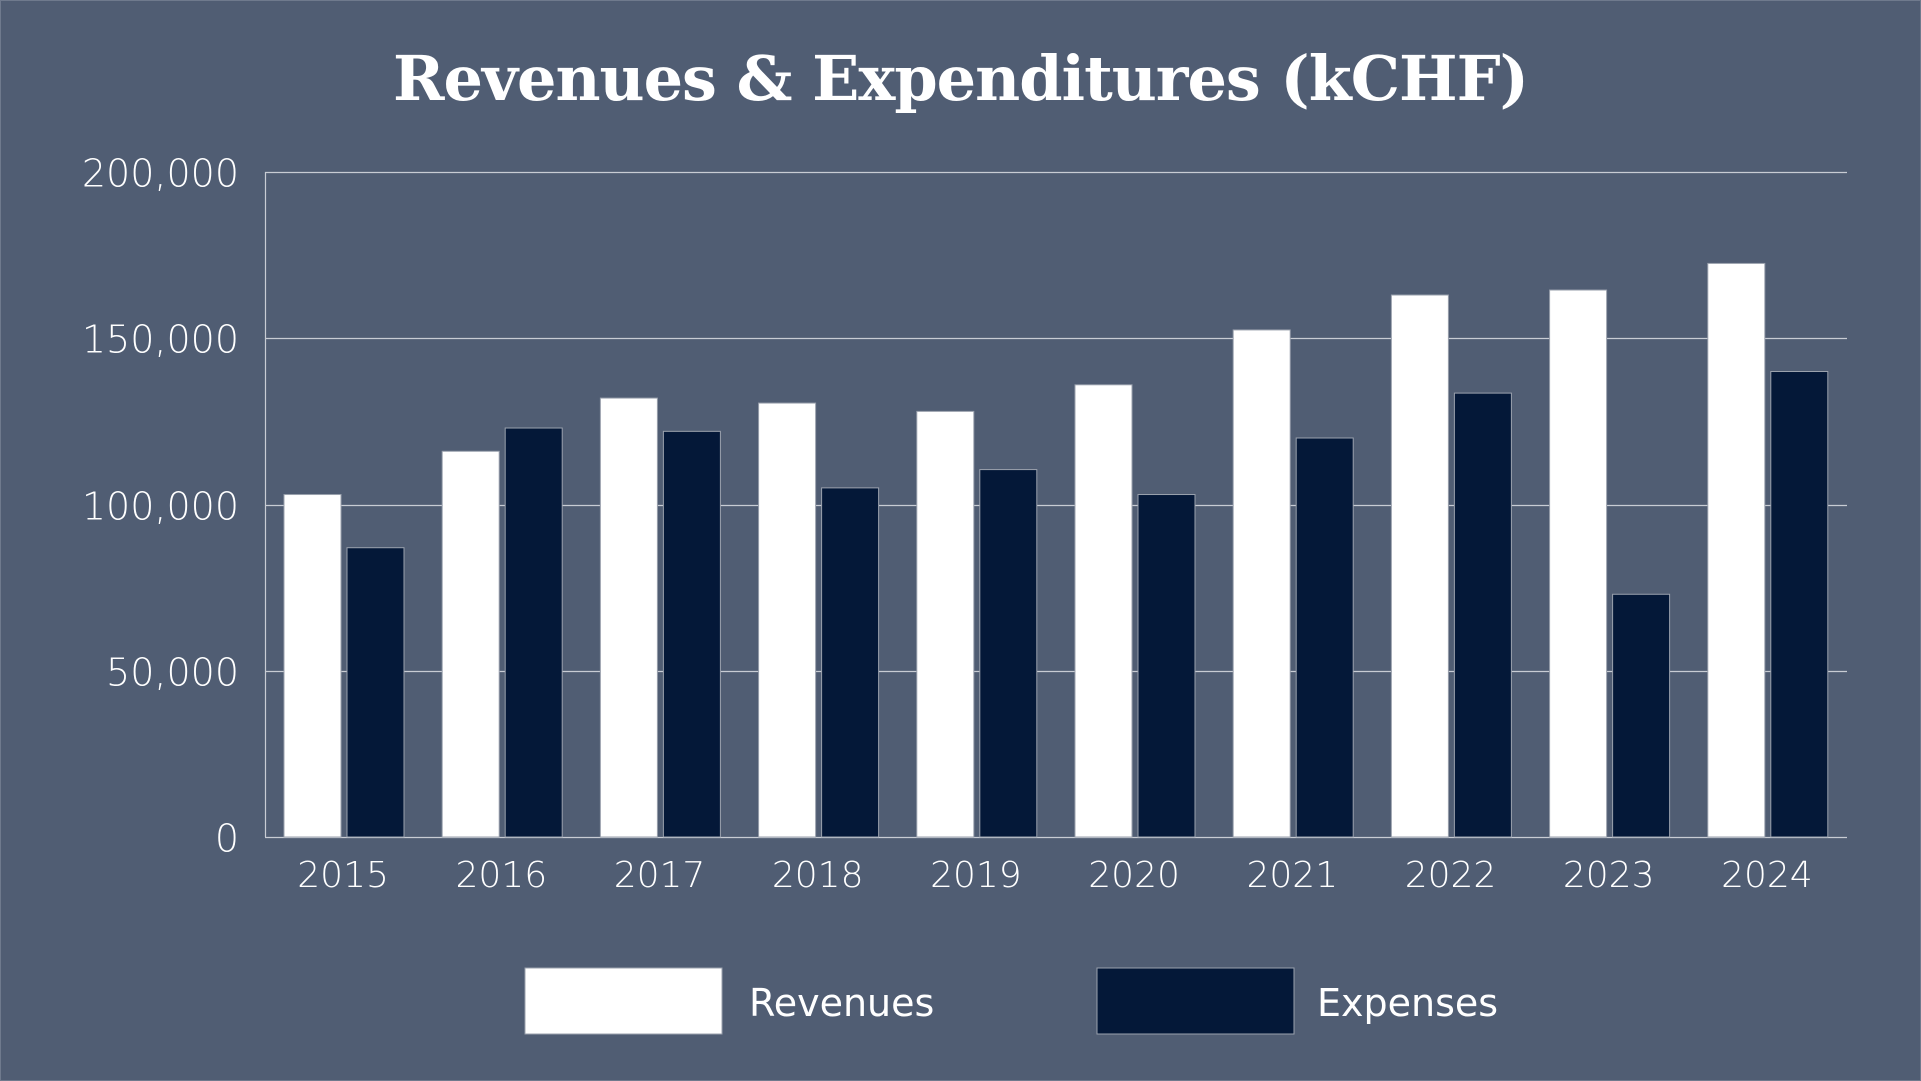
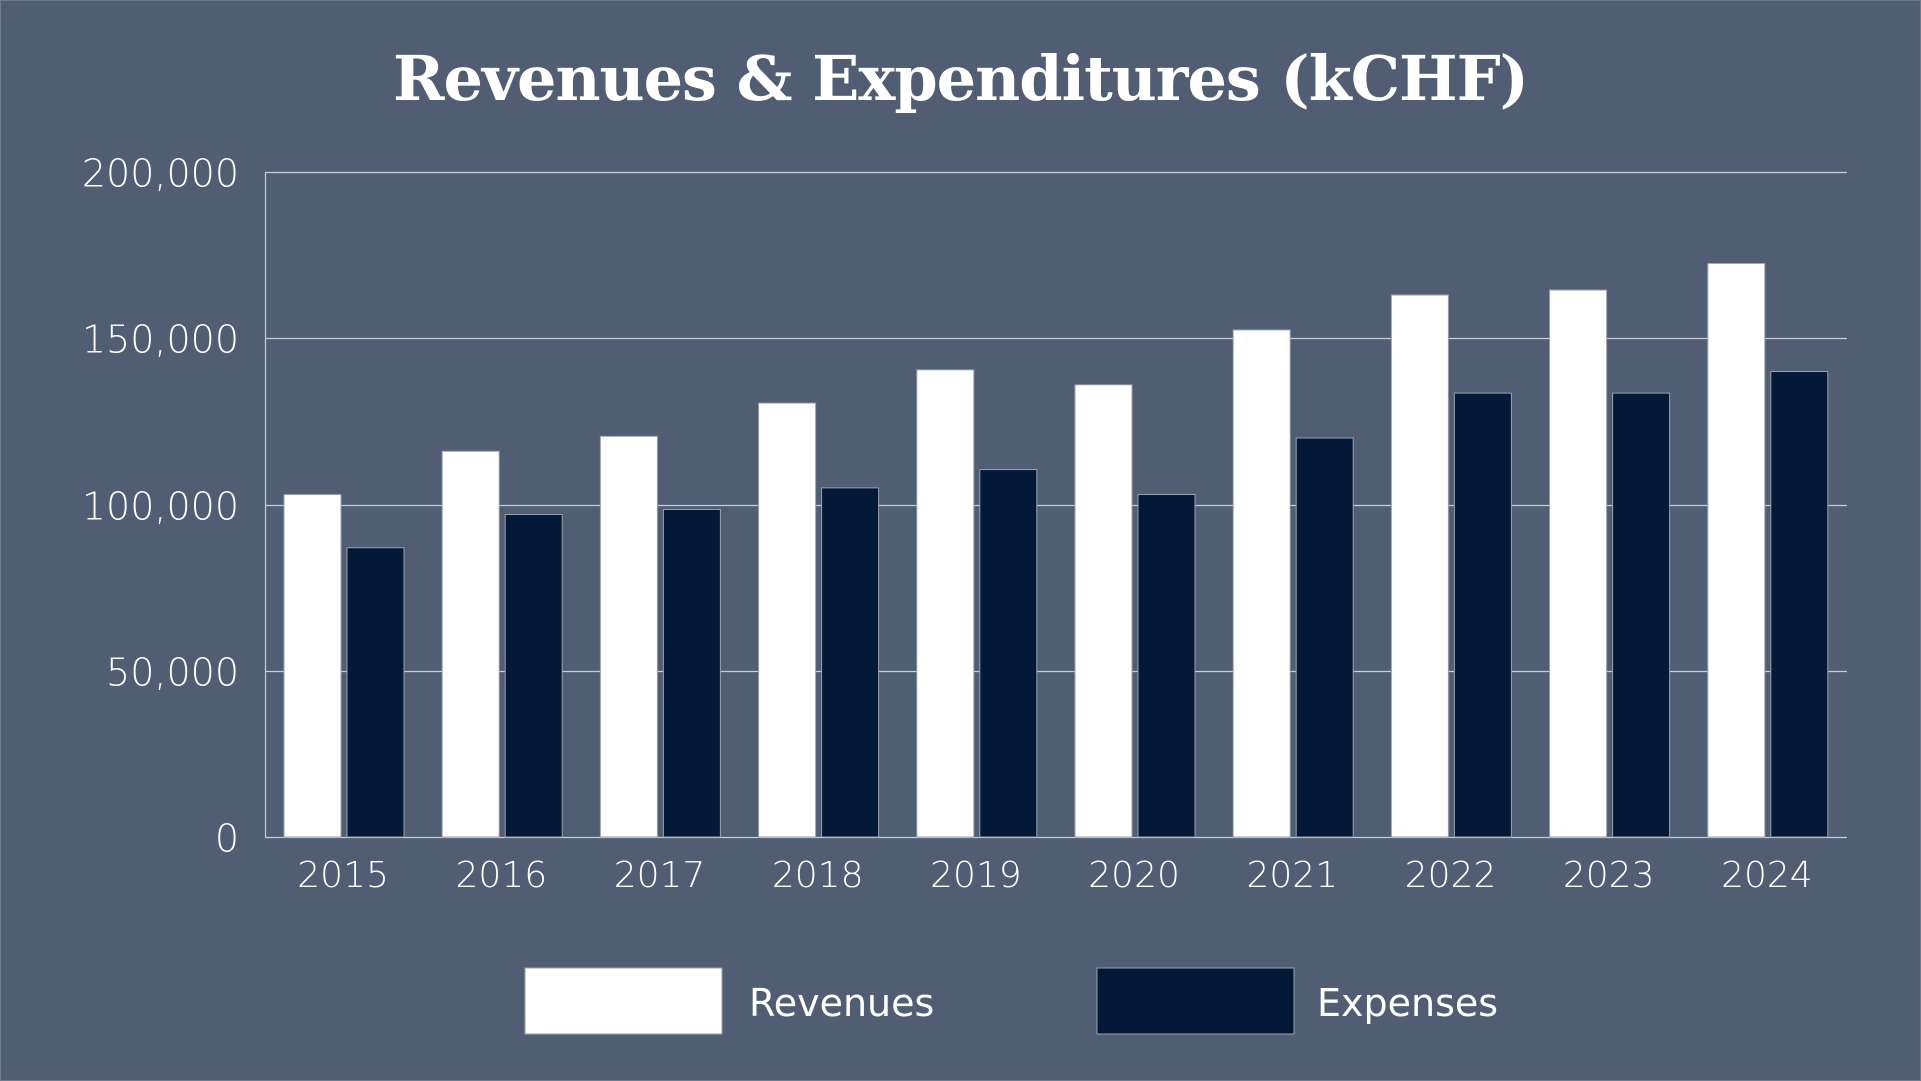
Expenses/2016: 123000 -> 97000
Revenues/2017: 132000 -> 120000
Expenses/2017: 122000 -> 98000
Revenues/2019: 128000 -> 140000
Expenses/2023: 73000 -> 134000
